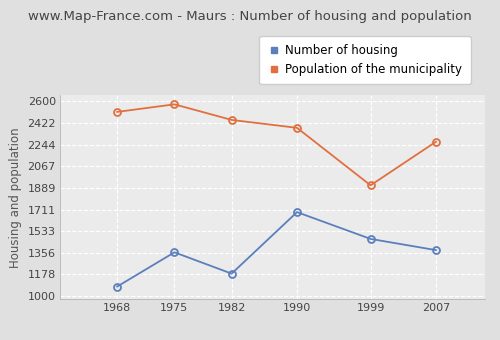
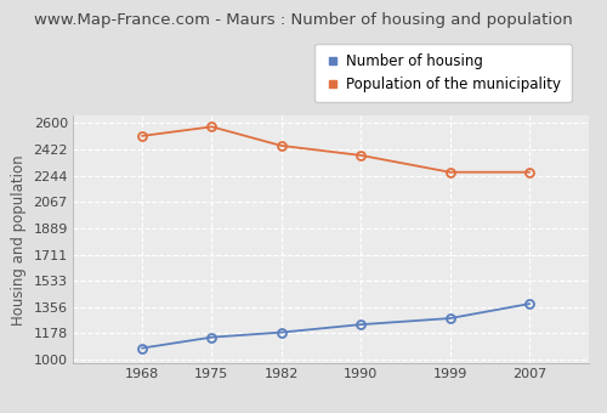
Number of housing/1975: 1360 -> 1150
Number of housing/1990: 1690 -> 1240
Number of housing/1999: 1470 -> 1280
Population of the municipality/1999: 1910 -> 2270
